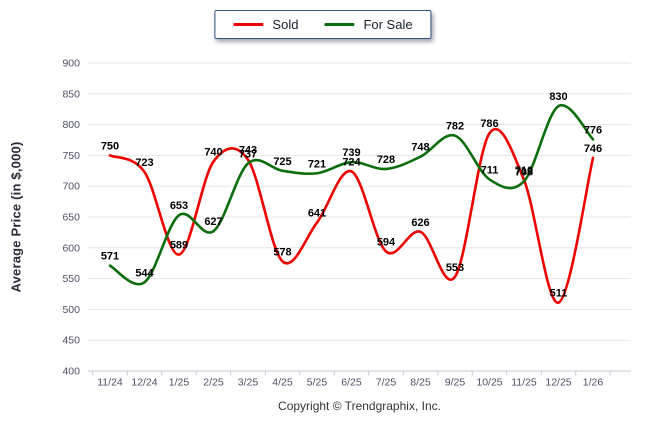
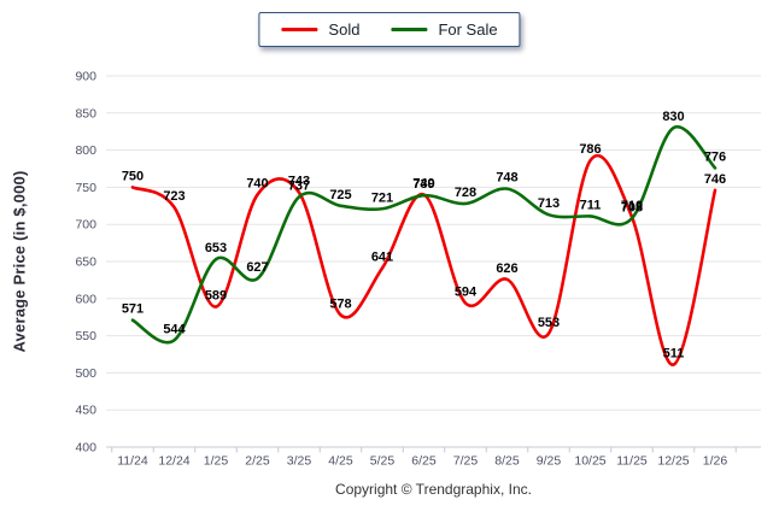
Sold/6/25: 724 -> 740
For Sale/9/25: 782 -> 713
